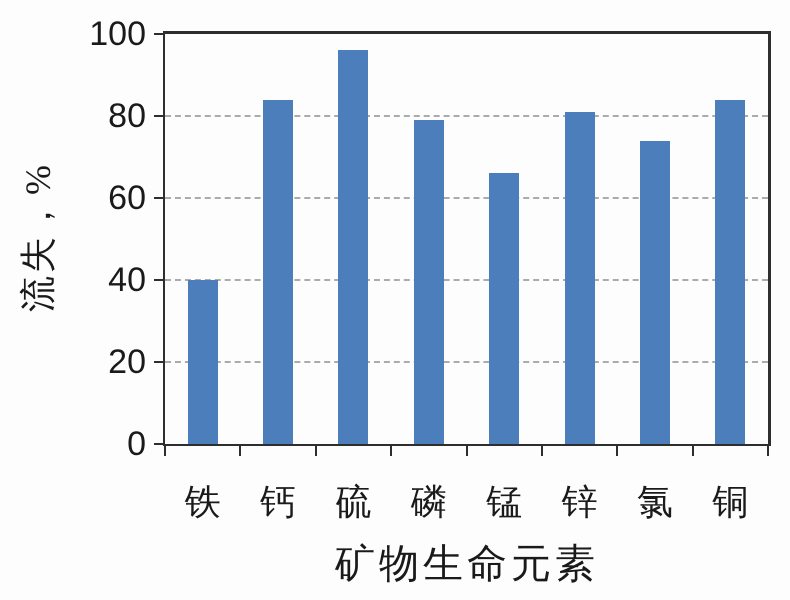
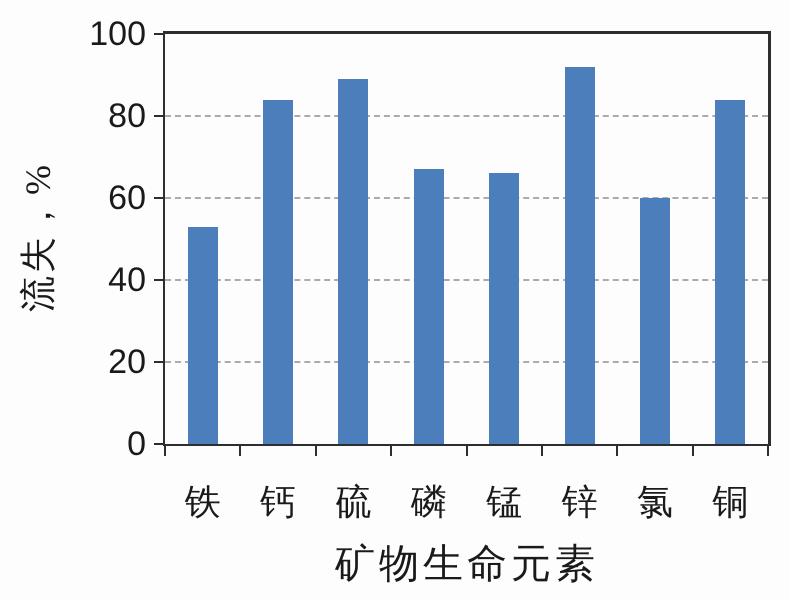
铁: 40 -> 53
硫: 96 -> 89
磷: 79 -> 67
锌: 81 -> 92
氯: 74 -> 60
